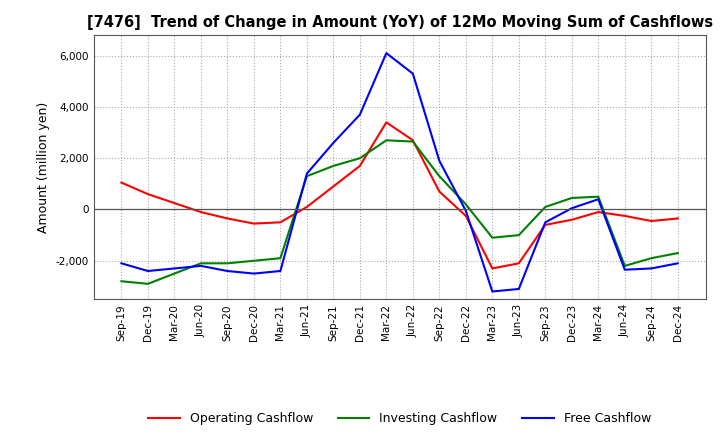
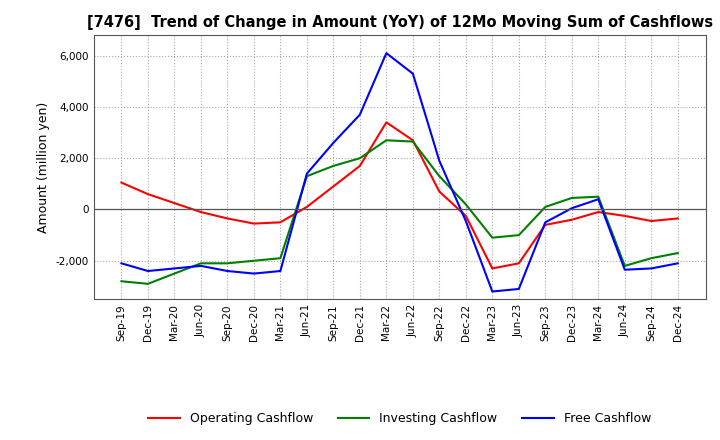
Free Cashflow/Dec-22: -50 -> -450
